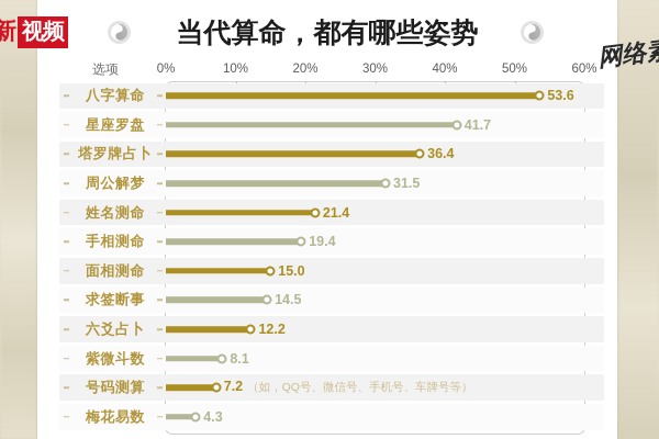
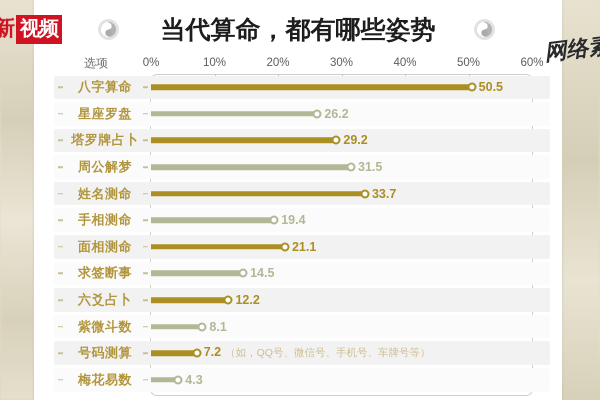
八字算命: 53.6 -> 50.5
星座罗盘: 41.7 -> 26.2
塔罗牌占卜: 36.4 -> 29.2
姓名测命: 21.4 -> 33.7
面相测命: 15.0 -> 21.1
